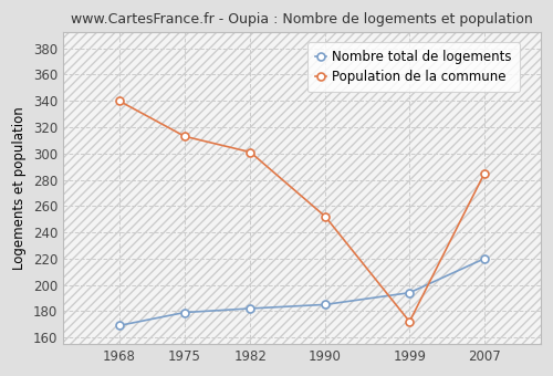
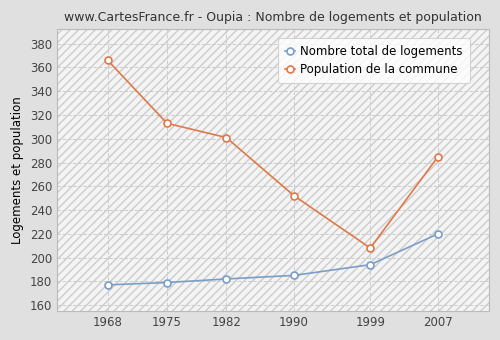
Nombre total de logements/1968: 169 -> 177
Population de la commune/1968: 340 -> 366
Population de la commune/1999: 172 -> 208
